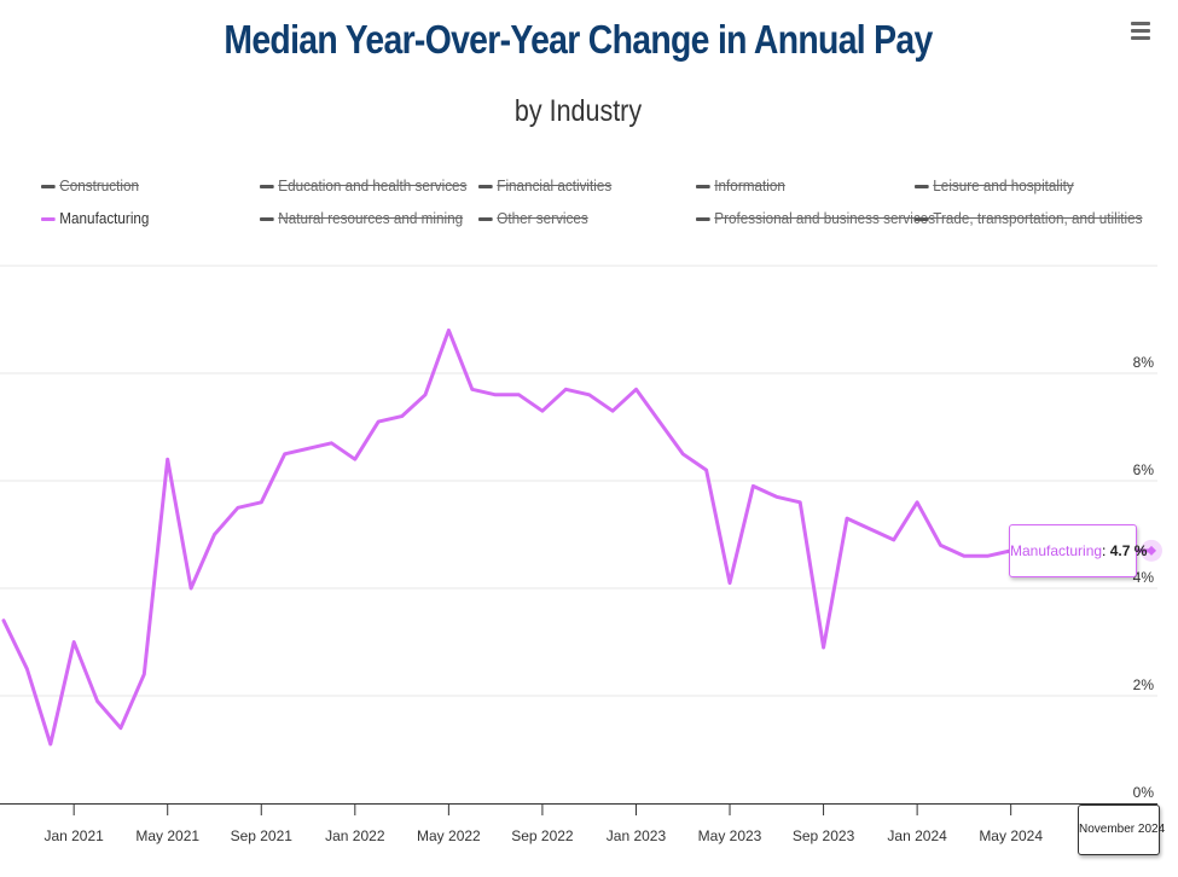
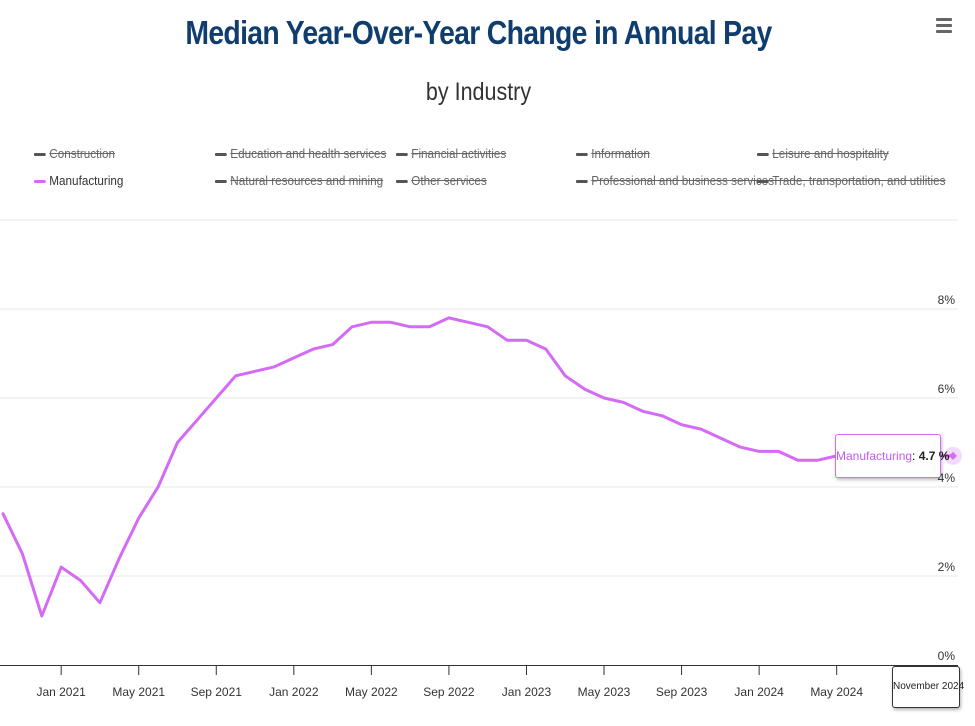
Jan 2021: 3.0% -> 2.2%
May 2021: 6.4% -> 3.3%
Sep 2021: 5.6% -> 6.0%
Jan 2022: 6.4% -> 6.9%
May 2022: 8.8% -> 7.7%
Sep 2022: 7.3% -> 7.8%
Jan 2023: 7.7% -> 7.3%
May 2023: 4.1% -> 6.0%
Sep 2023: 2.9% -> 5.4%
Jan 2024: 5.6% -> 4.8%
